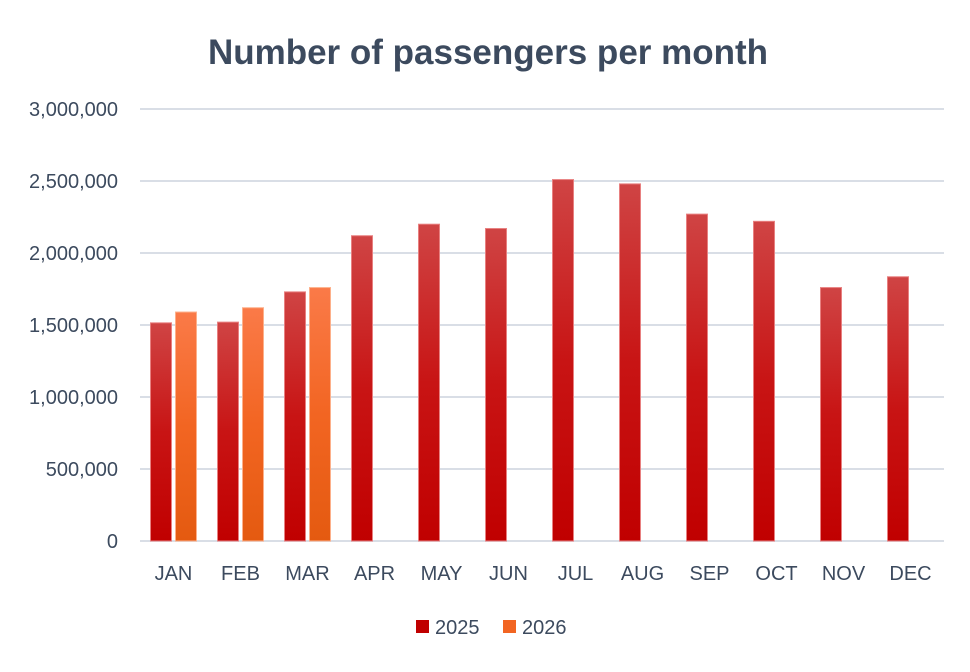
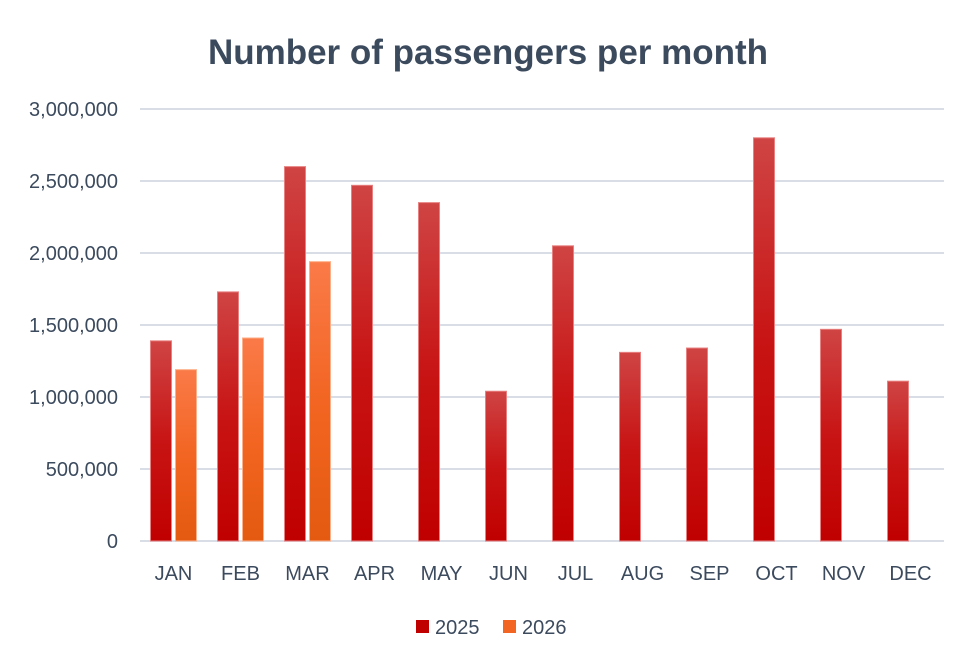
2025/JAN: 1520000 -> 1390000
2026/JAN: 1590000 -> 1190000
2025/FEB: 1520000 -> 1730000
2026/FEB: 1620000 -> 1410000
2025/MAR: 1730000 -> 2600000
2026/MAR: 1760000 -> 1940000
2025/APR: 2120000 -> 2470000
2025/MAY: 2200000 -> 2350000
2025/JUN: 2170000 -> 1040000
2025/JUL: 2510000 -> 2050000
2025/AUG: 2480000 -> 1310000
2025/SEP: 2270000 -> 1340000
2025/OCT: 2220000 -> 2800000
2025/NOV: 1760000 -> 1470000
2025/DEC: 1840000 -> 1110000
